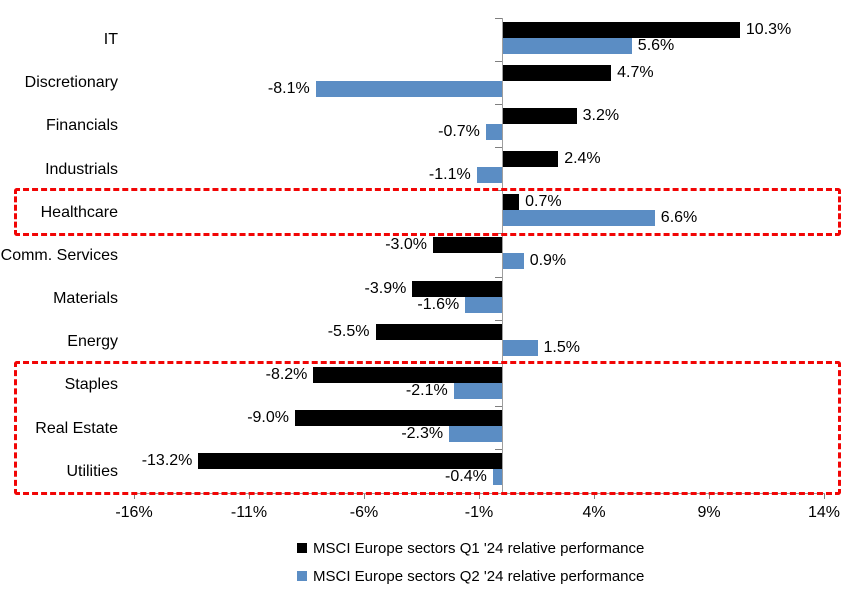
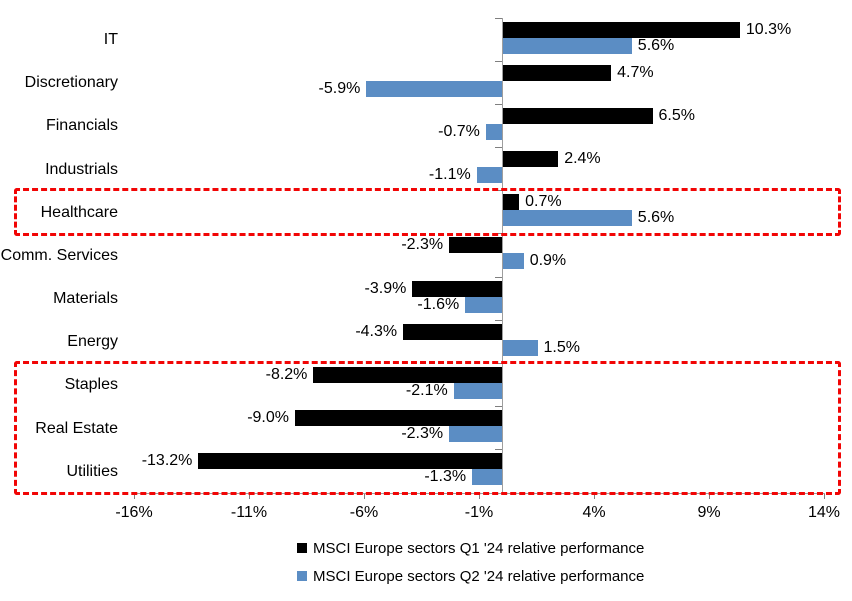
MSCI Europe sectors Q2 '24 relative performance/Discretionary: -8.1% -> -5.9%
MSCI Europe sectors Q1 '24 relative performance/Financials: 3.2% -> 6.5%
MSCI Europe sectors Q2 '24 relative performance/Healthcare: 6.6% -> 5.6%
MSCI Europe sectors Q1 '24 relative performance/Comm. Services: -3.0% -> -2.3%
MSCI Europe sectors Q1 '24 relative performance/Energy: -5.5% -> -4.3%
MSCI Europe sectors Q2 '24 relative performance/Utilities: -0.4% -> -1.3%
